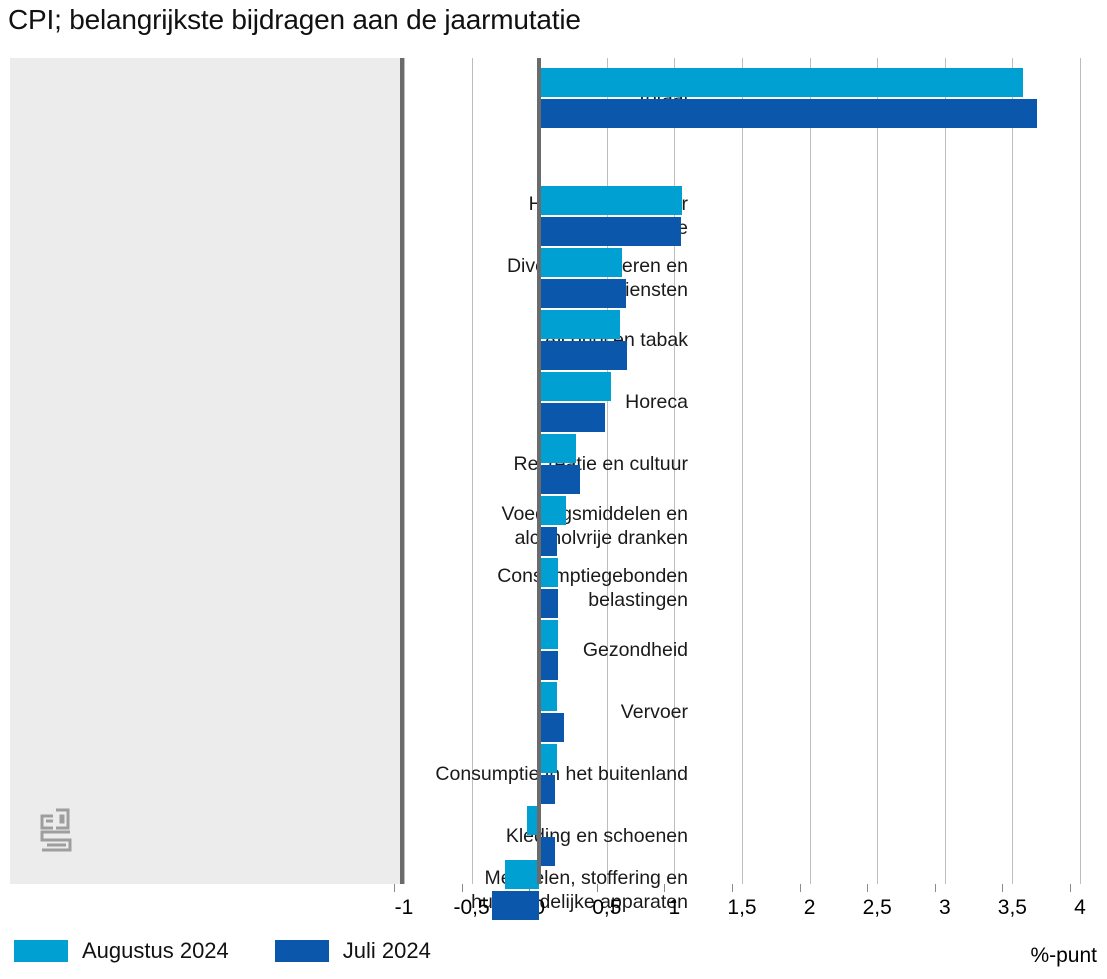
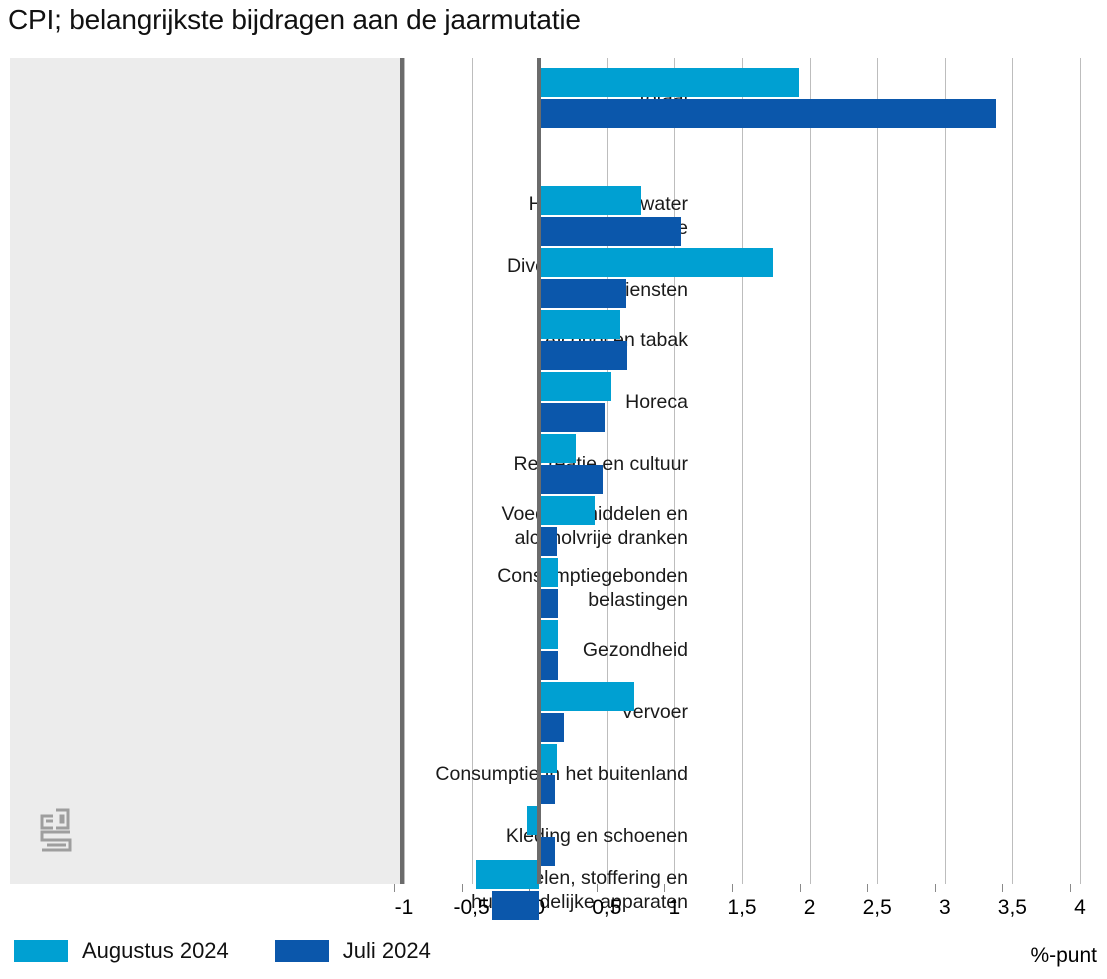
Augustus 2024/Totaal: 3.58 -> 1.92
Juli 2024/Totaal: 3.68 -> 3.38
Augustus 2024/Huisvesting, water en energie: 1.06 -> 0.75
Augustus 2024/Diverse goederen en diensten: 0.61 -> 1.73
Juli 2024/Recreatie en cultuur: 0.30 -> 0.47
Augustus 2024/Voedingsmiddelen en alcoholvrije dranken: 0.20 -> 0.41
Augustus 2024/Vervoer: 0.13 -> 0.70
Augustus 2024/Meubelen, stoffering en huishoudelijke apparaten: -0.25 -> -0.47
